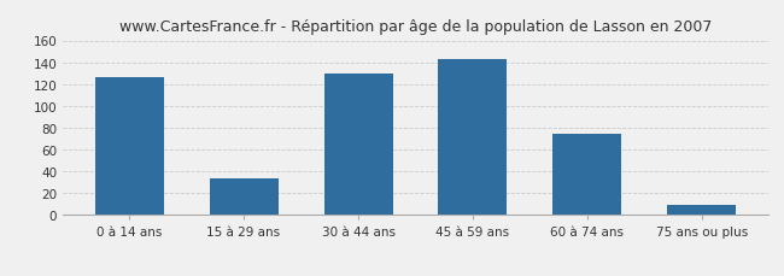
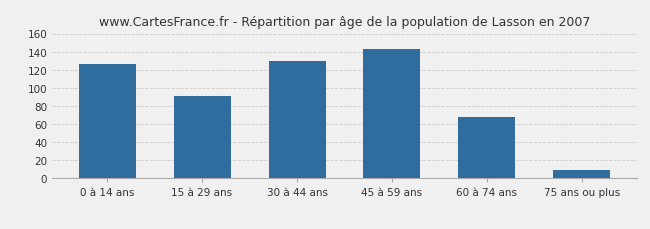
15 à 29 ans: 34 -> 91
60 à 74 ans: 74 -> 68
